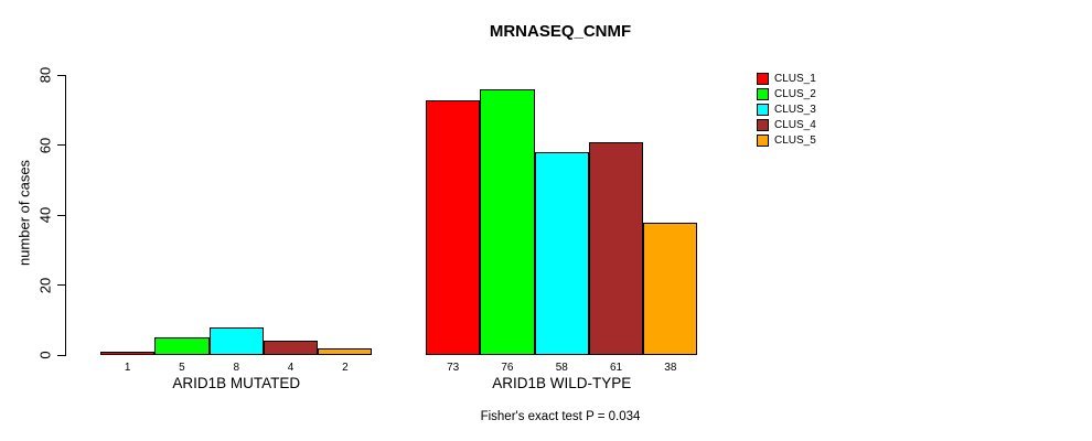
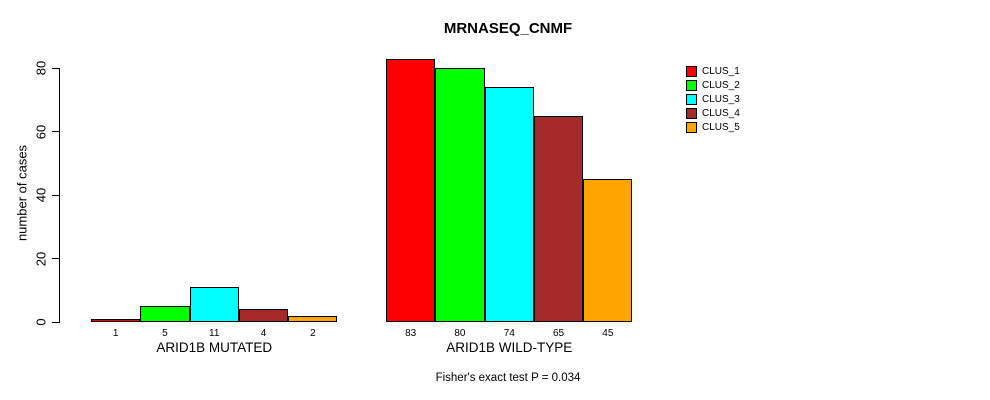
CLUS_3/ARID1B MUTATED: 8 -> 11
CLUS_1/ARID1B WILD-TYPE: 73 -> 83
CLUS_2/ARID1B WILD-TYPE: 76 -> 80
CLUS_3/ARID1B WILD-TYPE: 58 -> 74
CLUS_4/ARID1B WILD-TYPE: 61 -> 65
CLUS_5/ARID1B WILD-TYPE: 38 -> 45
